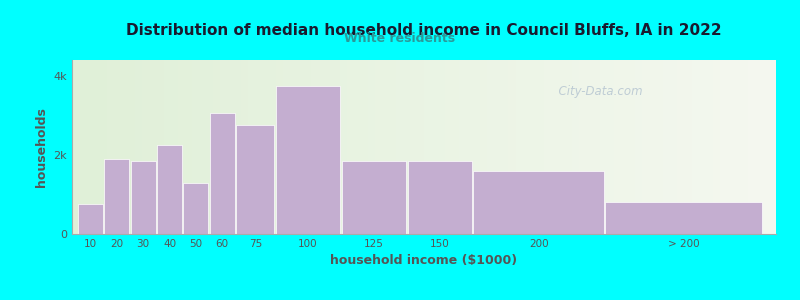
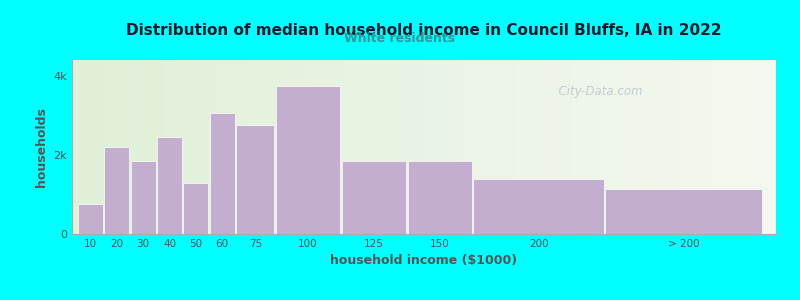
20: 1.90k -> 2.20k
40: 2.25k -> 2.45k
200: 1.60k -> 1.40k
> 200: 0.80k -> 1.15k
